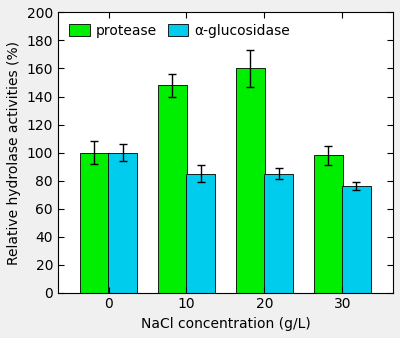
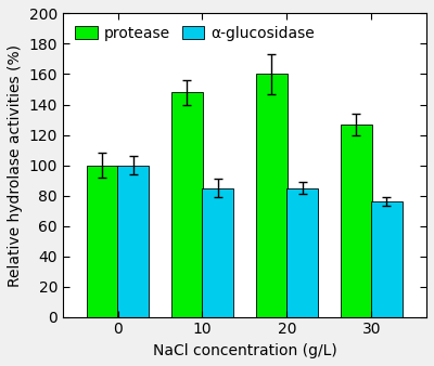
protease/30: 98 -> 127
